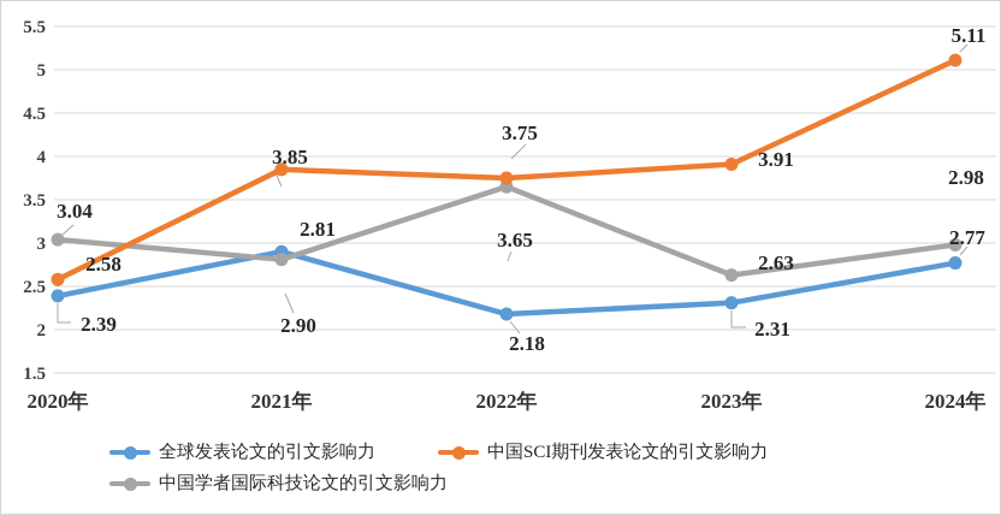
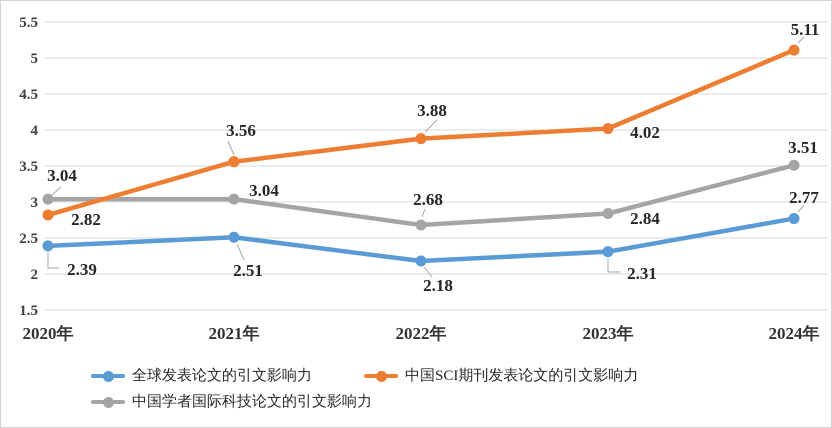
中国SCI期刊发表论文的引文影响力/2020年: 2.58 -> 2.82
全球发表论文的引文影响力/2021年: 2.90 -> 2.51
中国SCI期刊发表论文的引文影响力/2021年: 3.85 -> 3.56
中国学者国际科技论文的引文影响力/2021年: 2.81 -> 3.04
中国SCI期刊发表论文的引文影响力/2022年: 3.75 -> 3.88
中国学者国际科技论文的引文影响力/2022年: 3.65 -> 2.68
中国SCI期刊发表论文的引文影响力/2023年: 3.91 -> 4.02
中国学者国际科技论文的引文影响力/2023年: 2.63 -> 2.84
中国学者国际科技论文的引文影响力/2024年: 2.98 -> 3.51
